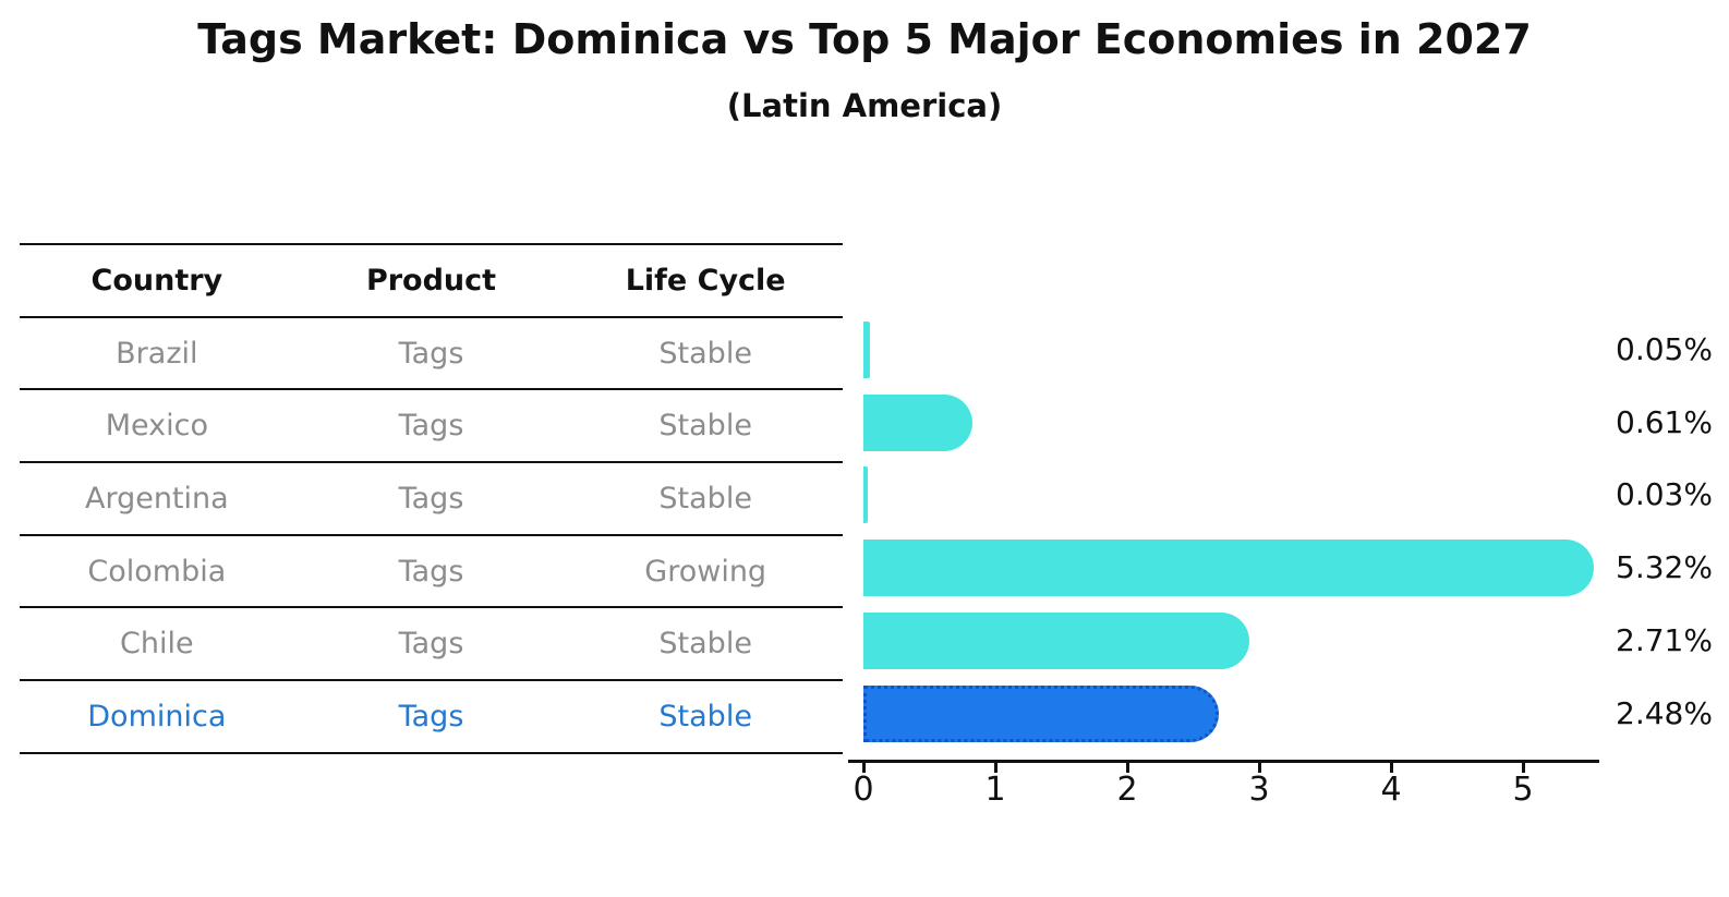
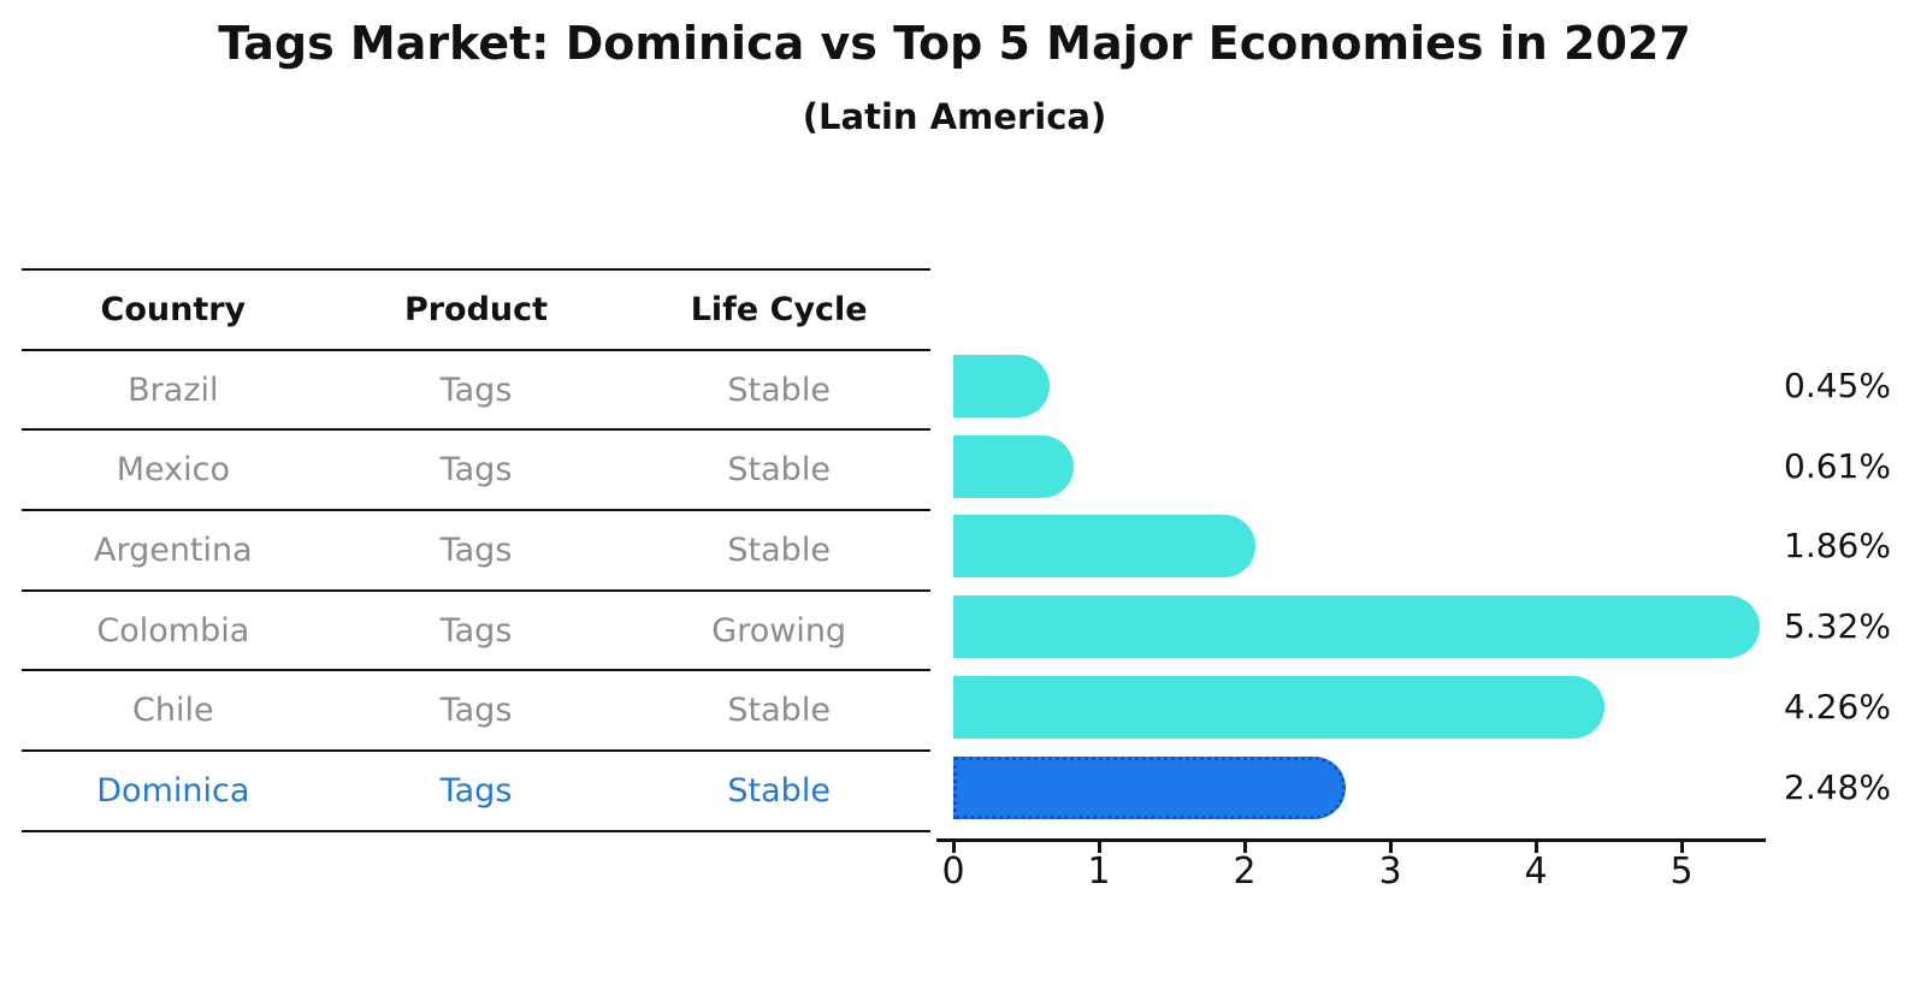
Brazil: 0.05% -> 0.45%
Argentina: 0.03% -> 1.86%
Chile: 2.71% -> 4.26%
